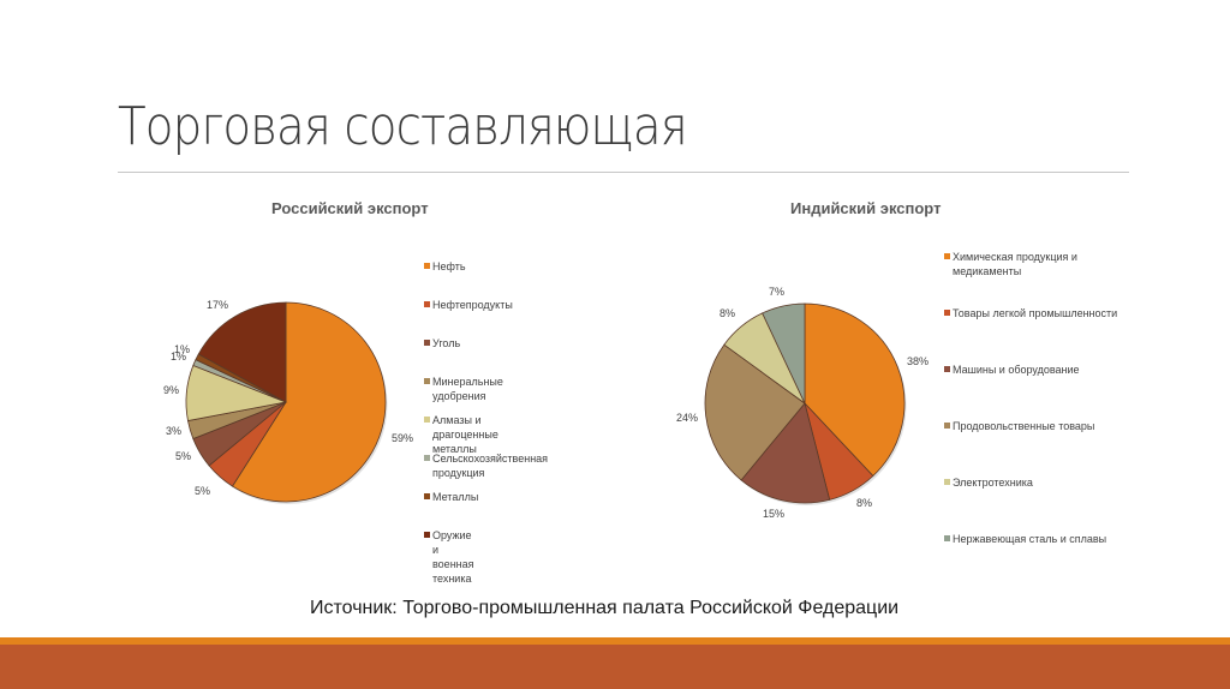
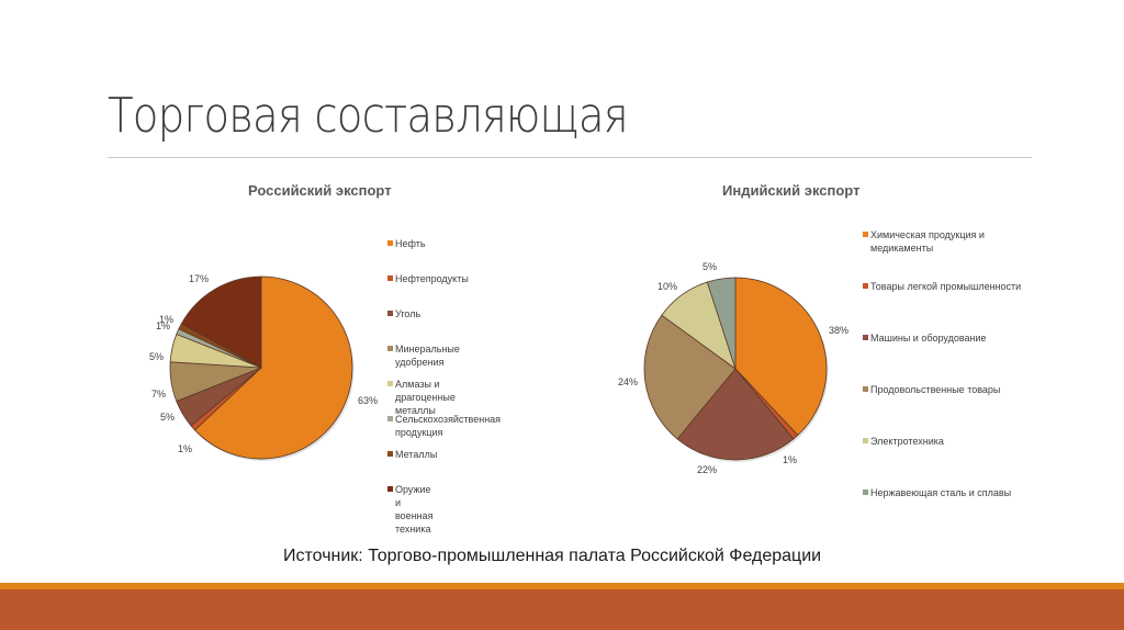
Российский экспорт/Нефть: 59% -> 63%
Российский экспорт/Нефтепродукты: 5% -> 1%
Российский экспорт/Минеральные удобрения: 3% -> 7%
Российский экспорт/Алмазы и драгоценные металлы: 9% -> 5%
Индийский экспорт/Товары легкой промышленности: 8% -> 1%
Индийский экспорт/Машины и оборудование: 15% -> 22%
Индийский экспорт/Электротехника: 8% -> 10%
Индийский экспорт/Нержавеющая сталь и сплавы: 7% -> 5%
